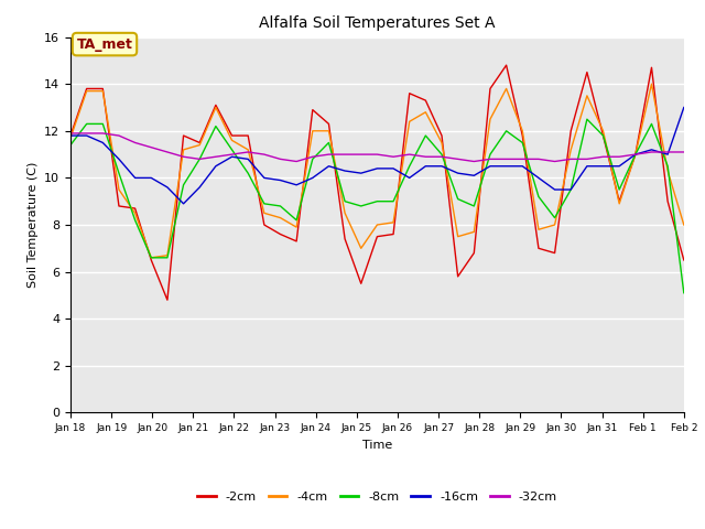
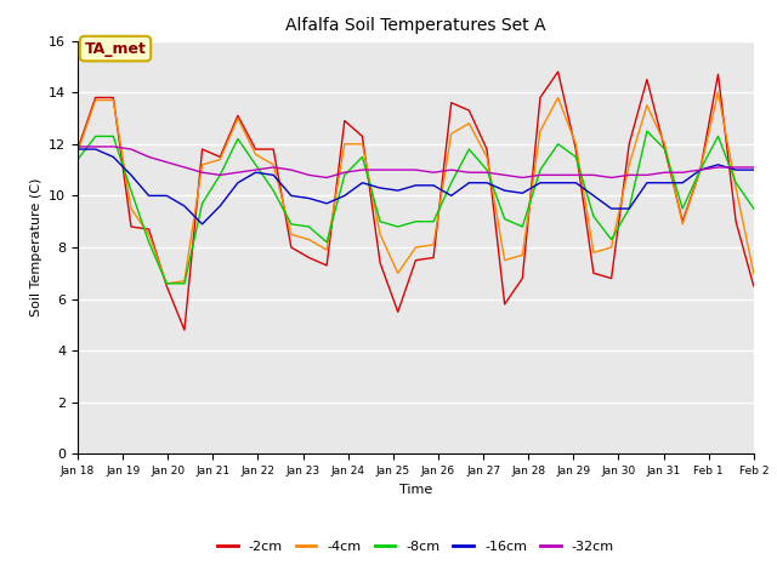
-4cm/Feb 2: 8.0 -> 7.0
-8cm/Feb 2: 5.1 -> 9.5
-16cm/Feb 2: 13.0 -> 11.0
